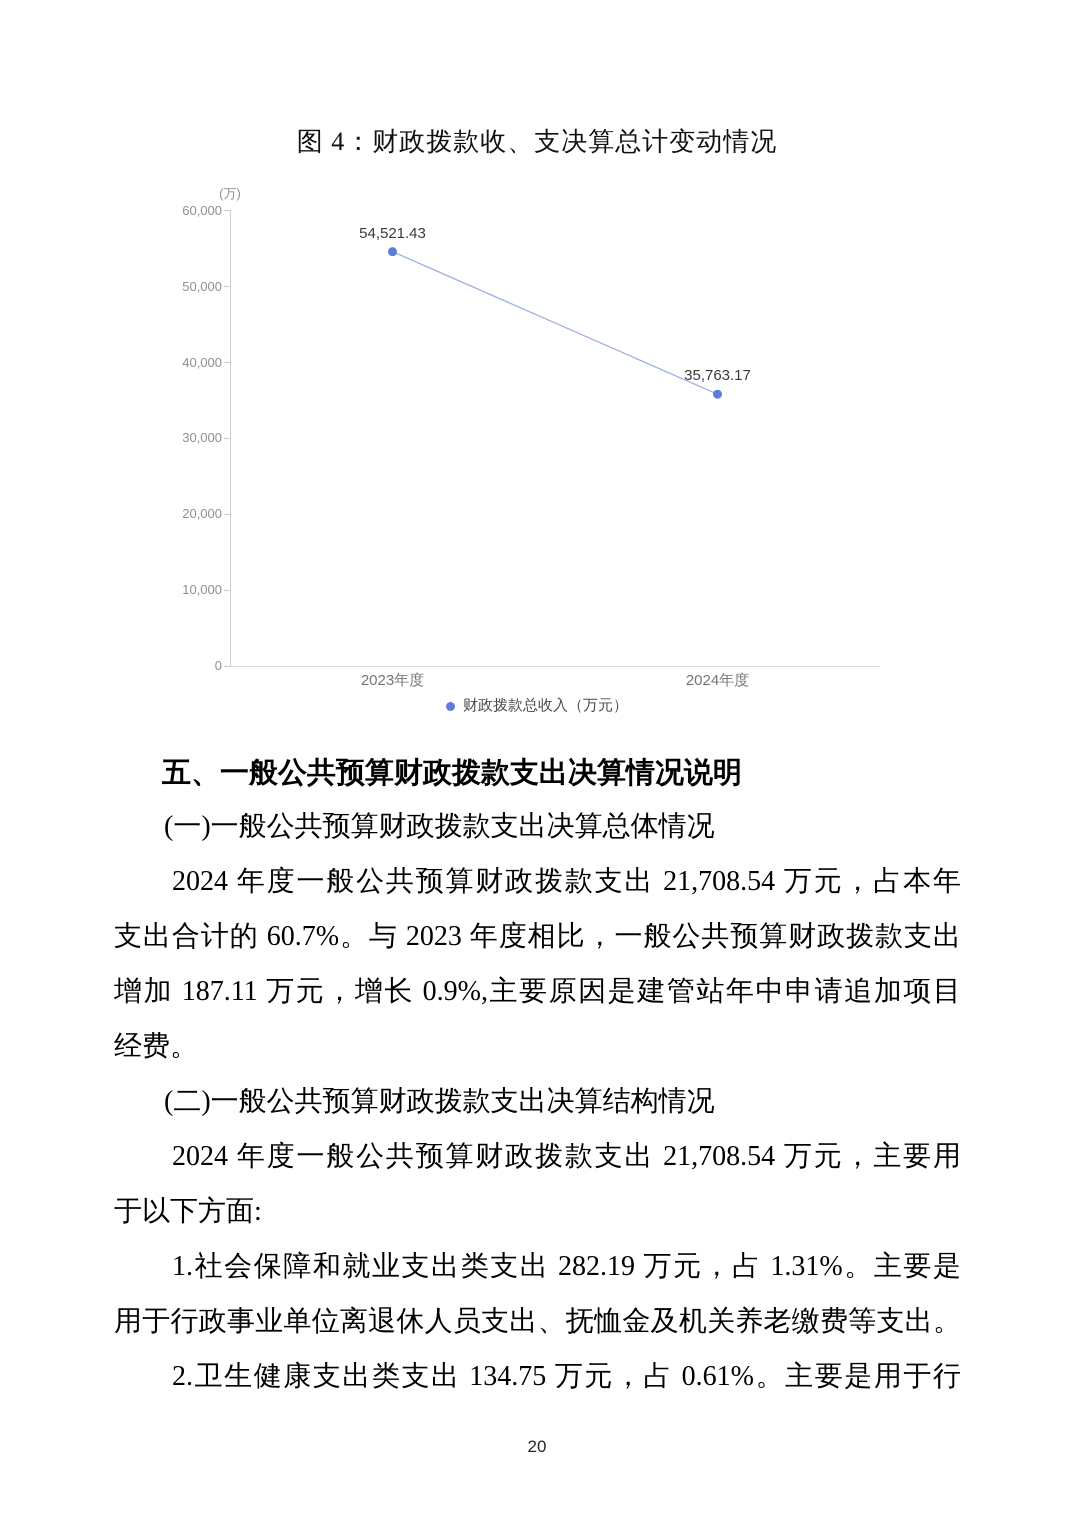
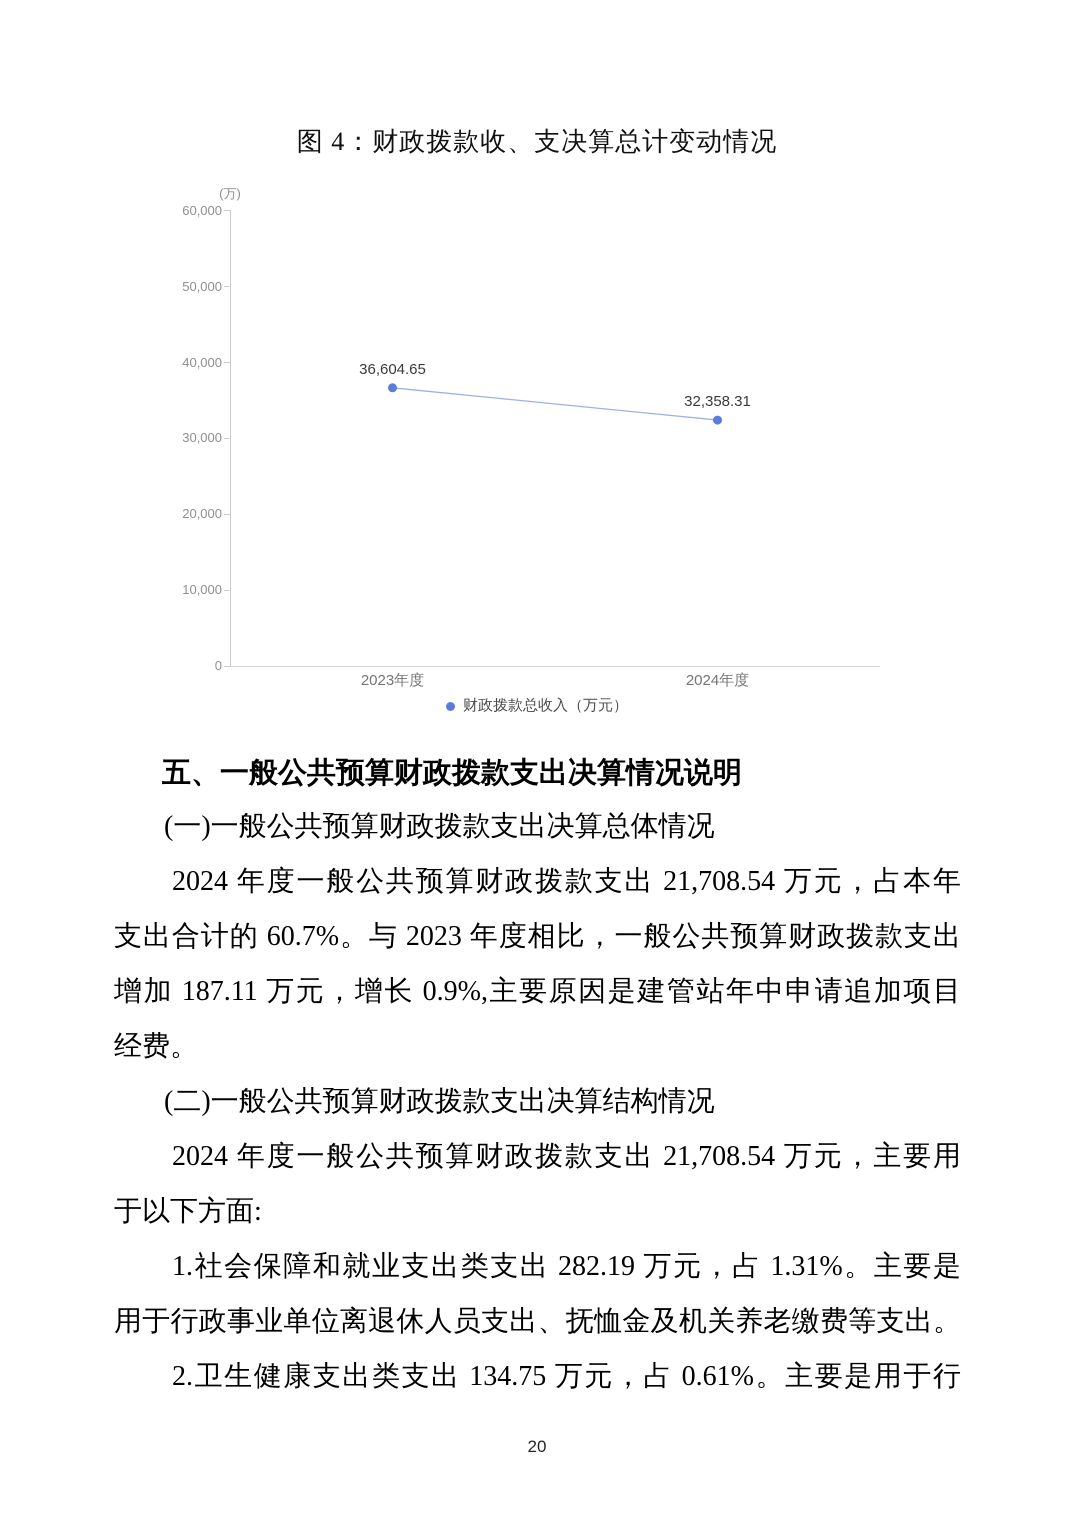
2023年度: 54,521.43 -> 36,604.65
2024年度: 35,763.17 -> 32,358.31
